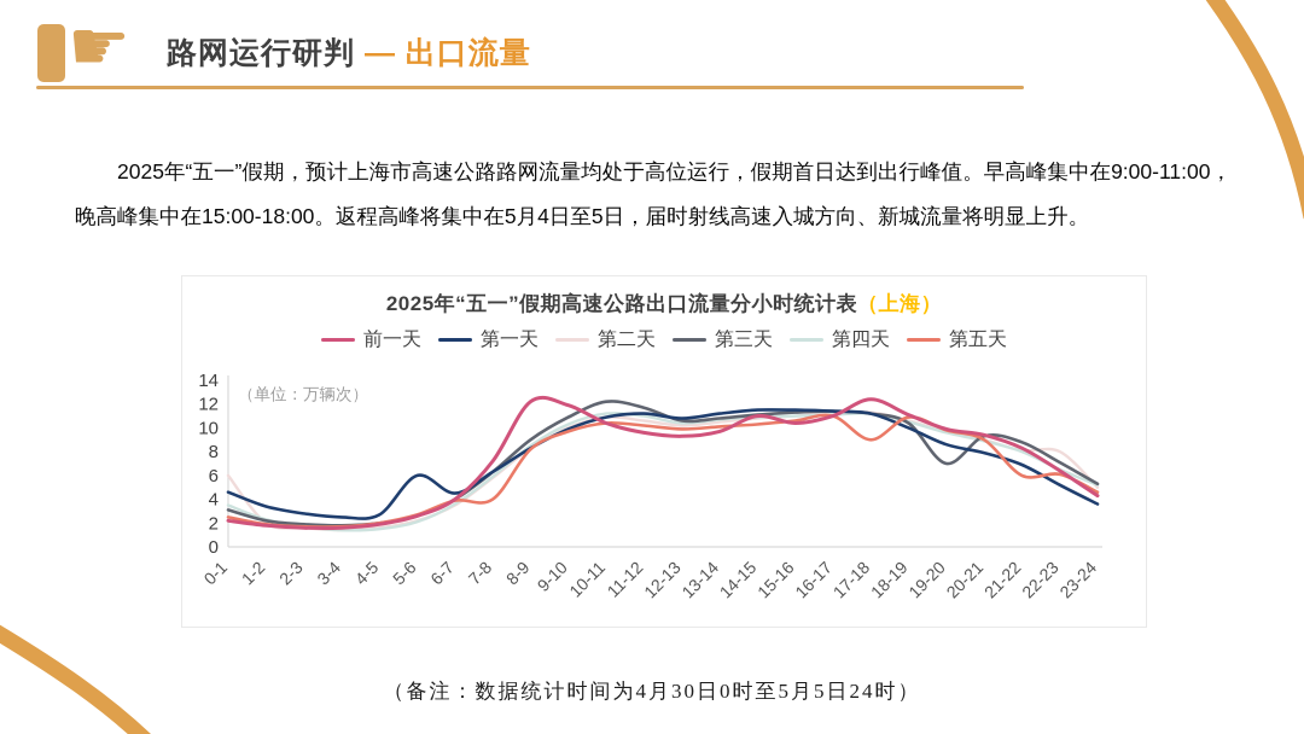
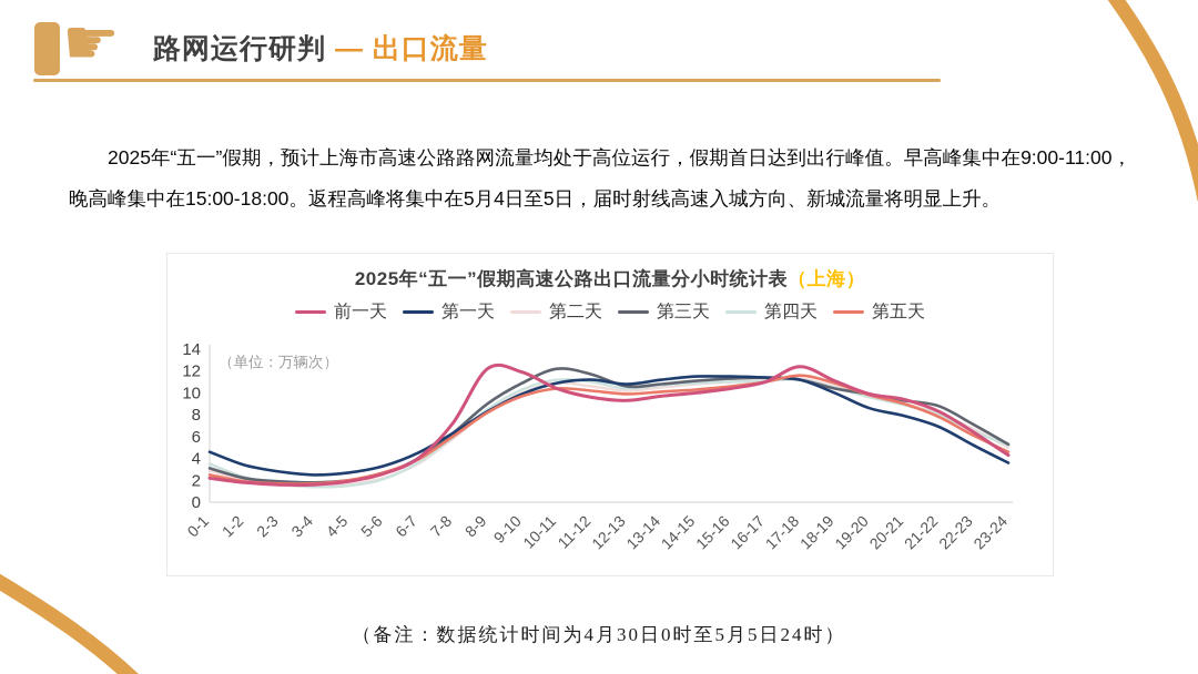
第二天/0-1: 6 -> 3
第一天/5-6: 6 -> 3
第五天/7-8: 4 -> 6
前一天/14-15: 11 -> 10
第五天/17-18: 9 -> 12
第三天/19-20: 7 -> 10
第五天/21-22: 6 -> 8
第二天/22-23: 8 -> 7
